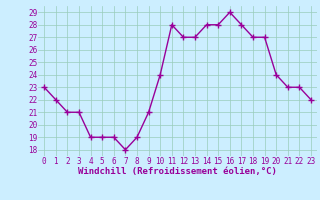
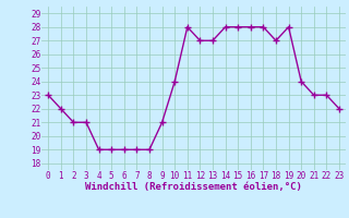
7: 18 -> 19
16: 29 -> 28
19: 27 -> 28
